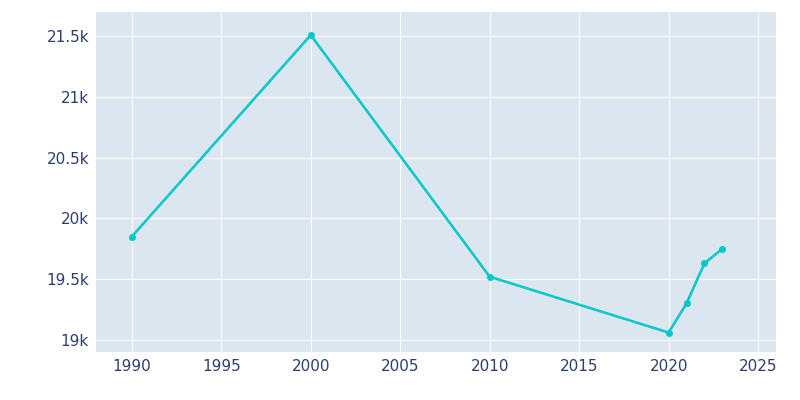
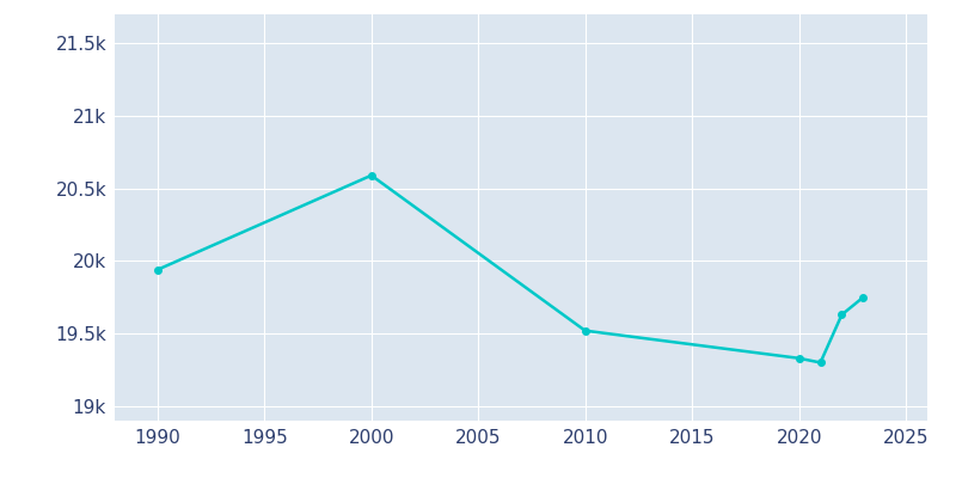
1990: 19.85k -> 19.94k
2000: 21.51k -> 20.59k
2020: 19.06k -> 19.33k
